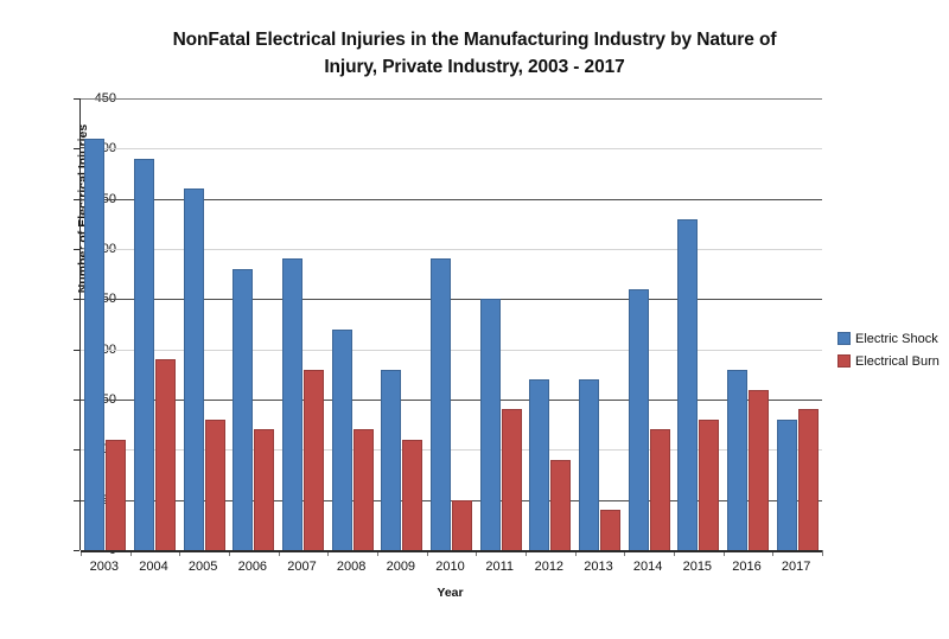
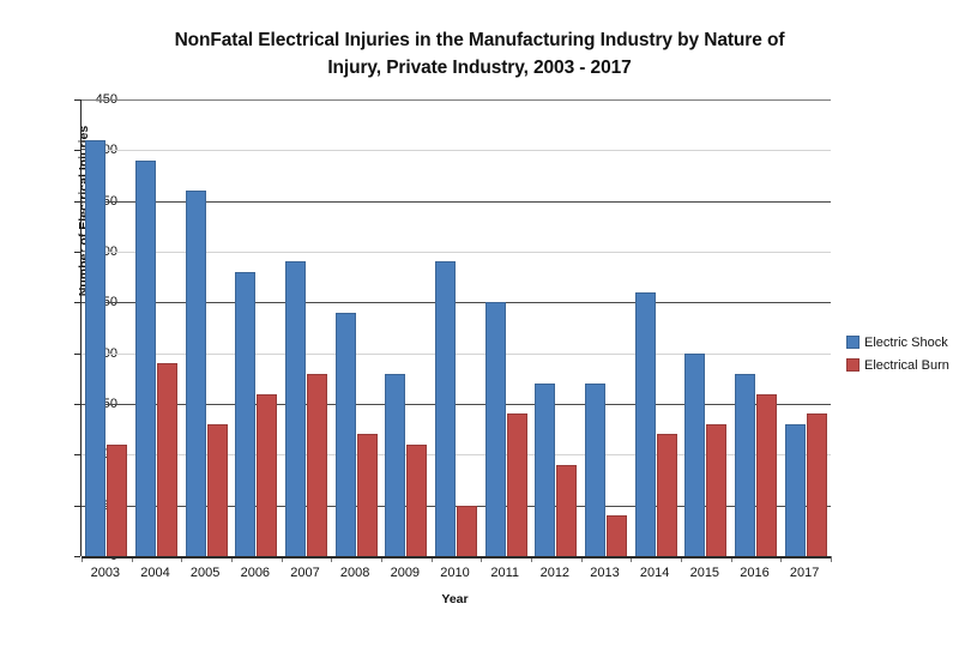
Electrical Burn/2006: 120 -> 160
Electric Shock/2008: 220 -> 240
Electric Shock/2015: 330 -> 200
